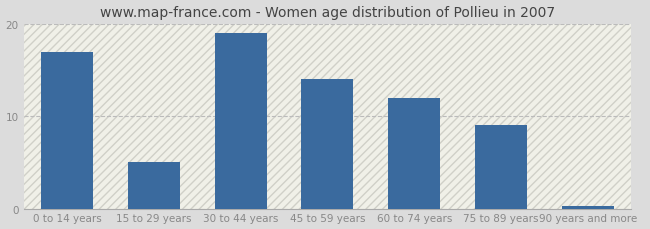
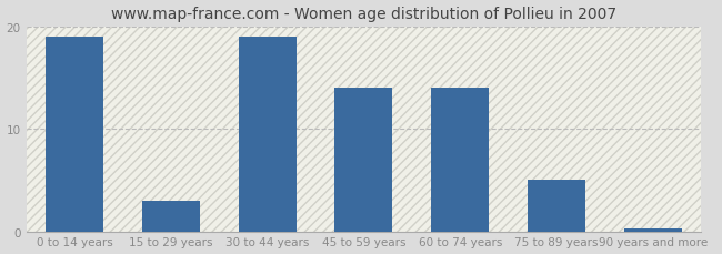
0 to 14 years: 17.0 -> 19.0
15 to 29 years: 5.0 -> 3.0
60 to 74 years: 12.0 -> 14.0
75 to 89 years: 9.0 -> 5.0
